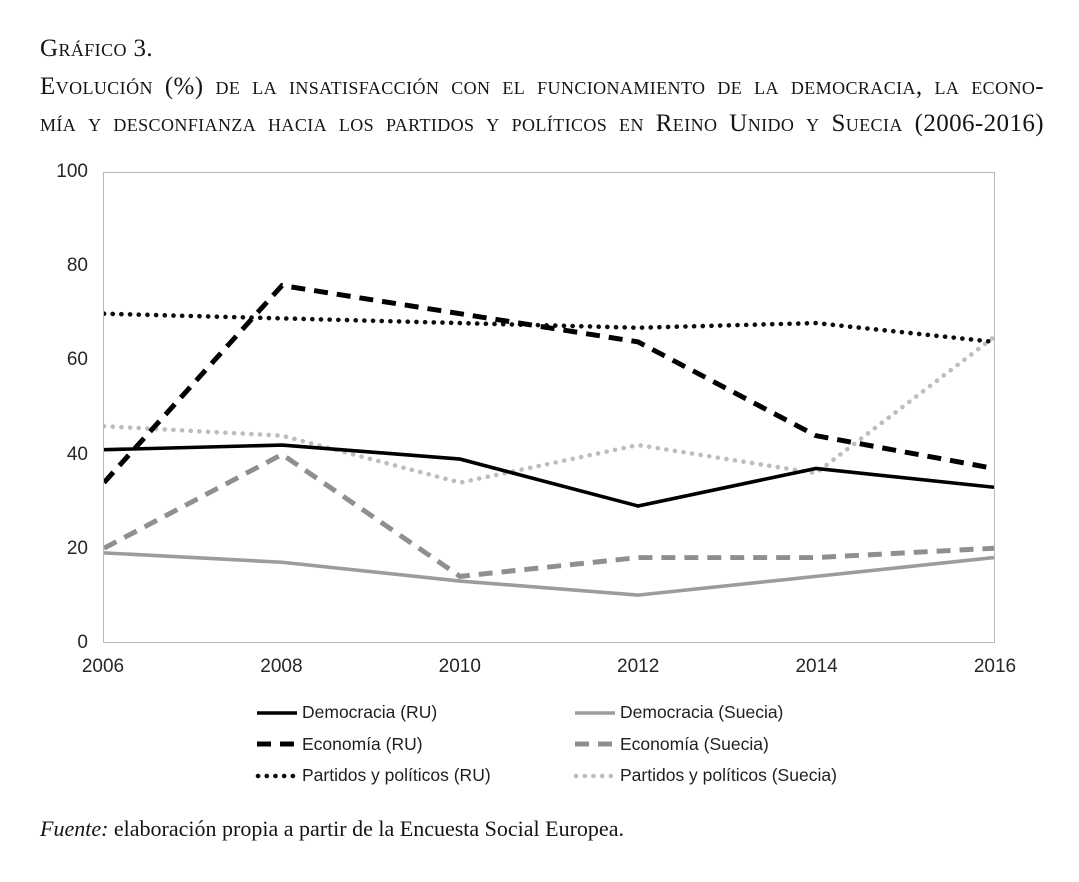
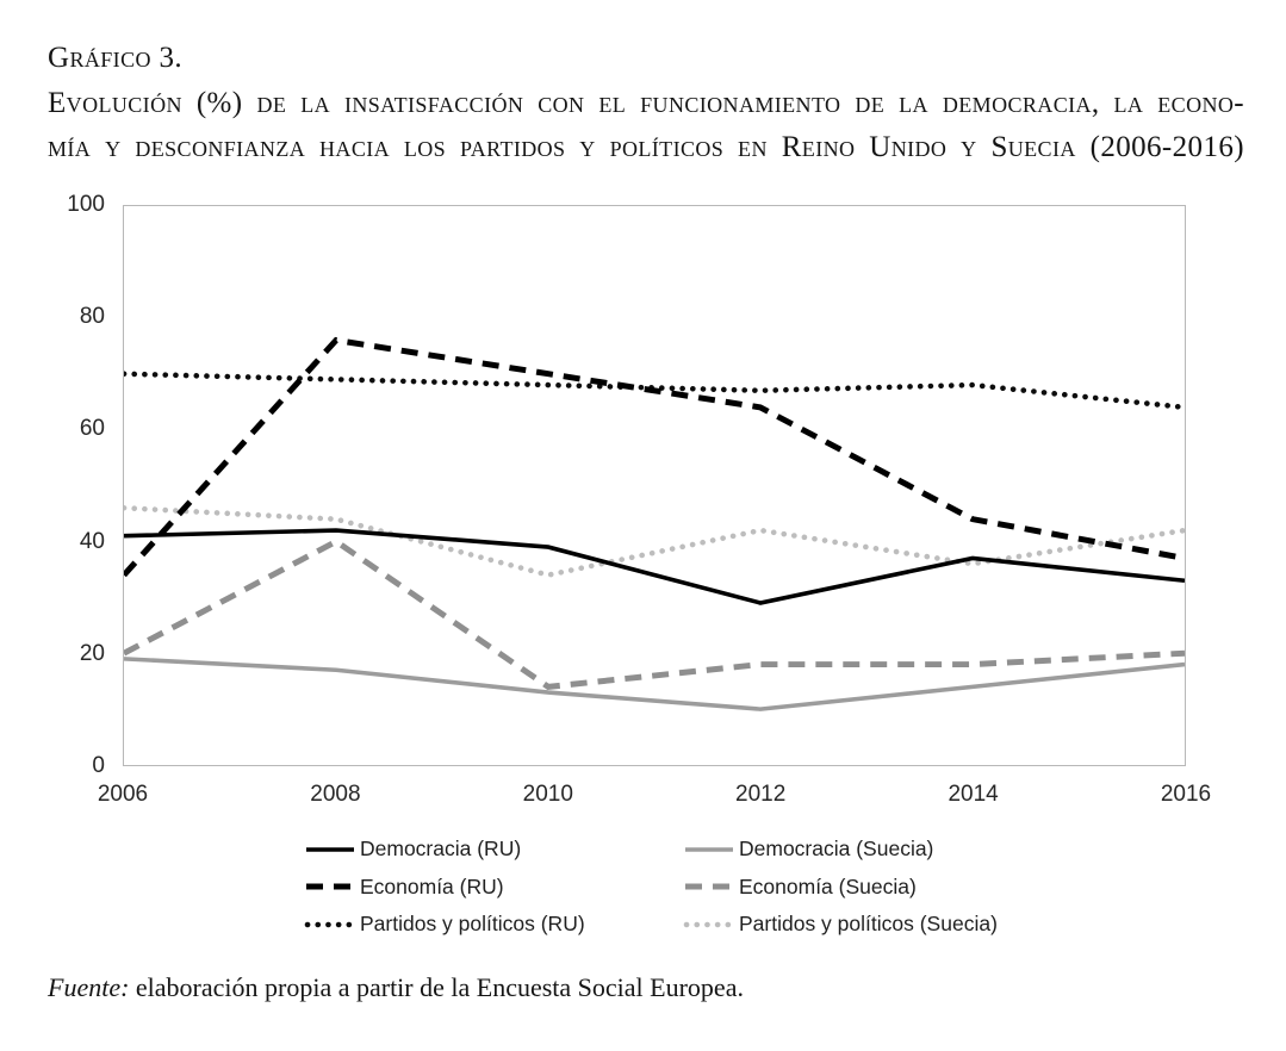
Partidos y políticos (Suecia)/2016: 65 -> 42
